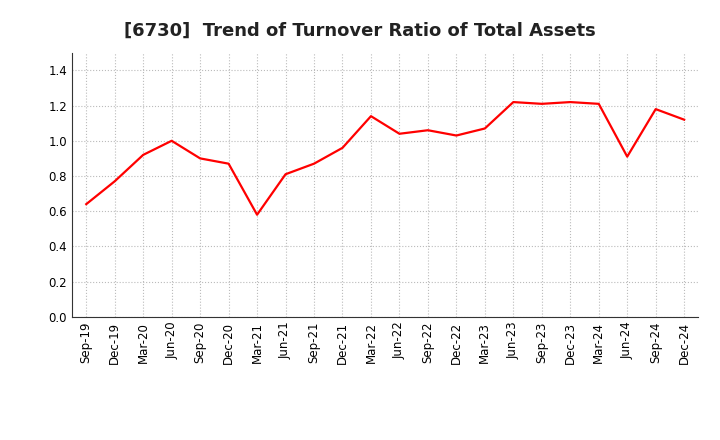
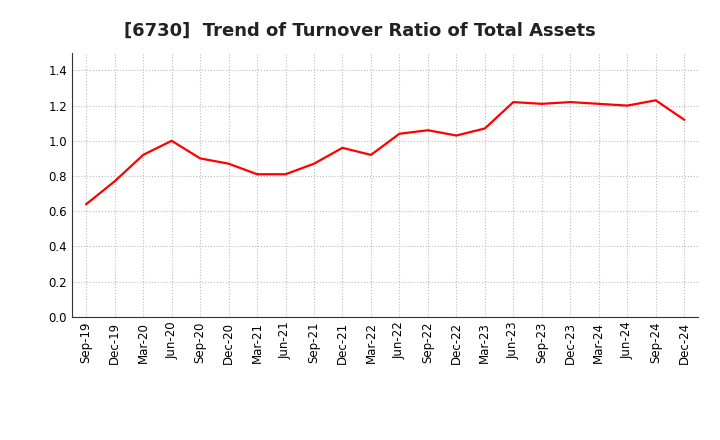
Mar-21: 0.58 -> 0.81
Mar-22: 1.14 -> 0.92
Jun-24: 0.91 -> 1.20
Sep-24: 1.18 -> 1.23
